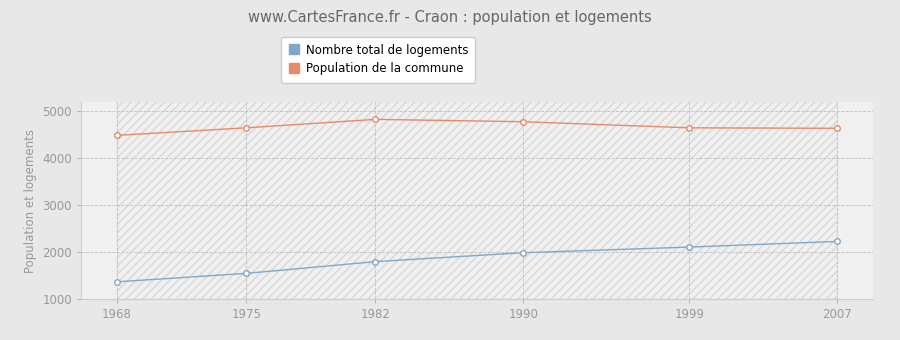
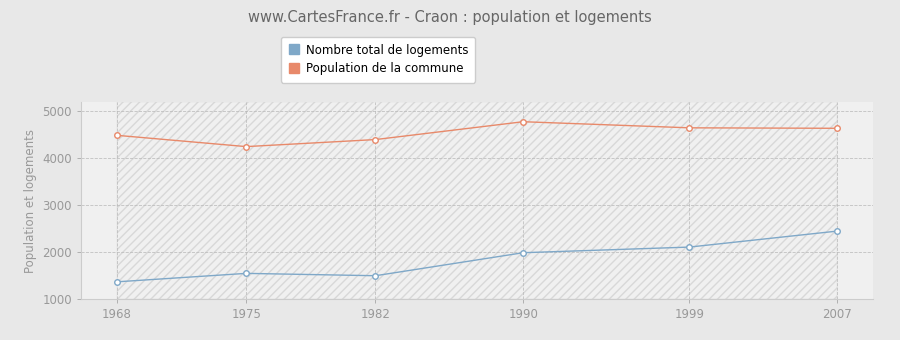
Population de la commune/1975: 4650 -> 4250
Nombre total de logements/1982: 1800 -> 1500
Population de la commune/1982: 4830 -> 4400
Nombre total de logements/2007: 2230 -> 2450
